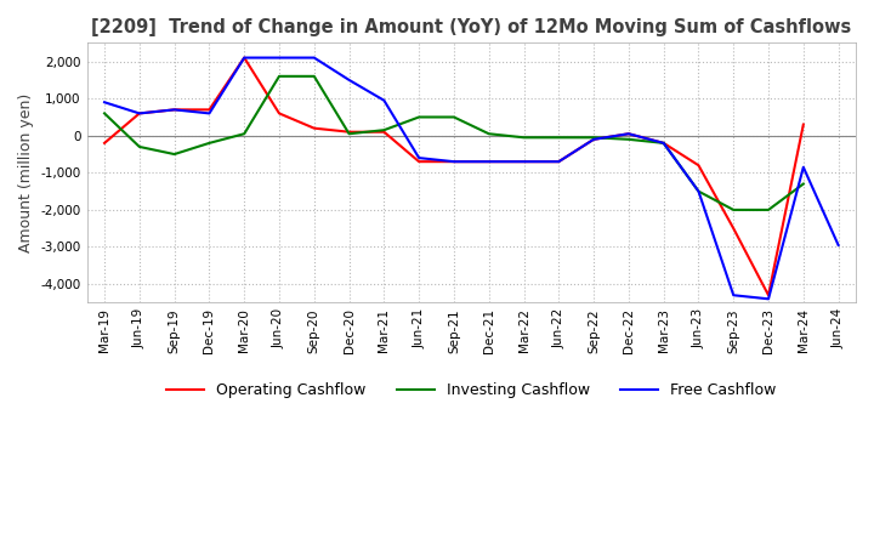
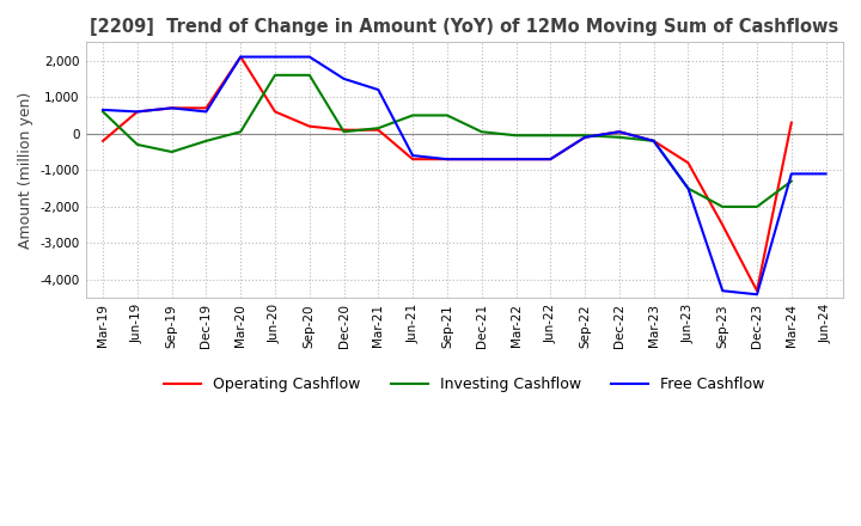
Free Cashflow/Mar-19: 900 -> 650
Free Cashflow/Mar-21: 950 -> 1,200
Free Cashflow/Mar-24: -850 -> -1,100
Free Cashflow/Jun-24: -2,950 -> -1,100
